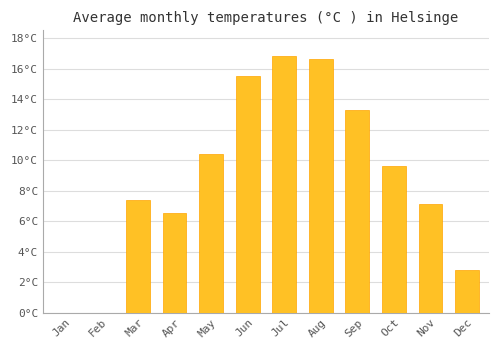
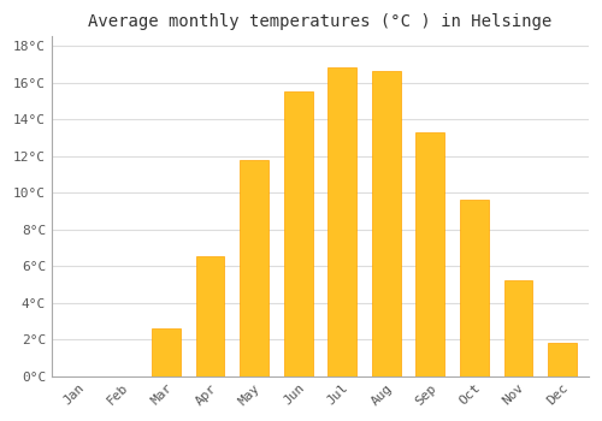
Mar: 7.4°C -> 2.6°C
May: 10.4°C -> 11.8°C
Nov: 7.1°C -> 5.2°C
Dec: 2.8°C -> 1.8°C
